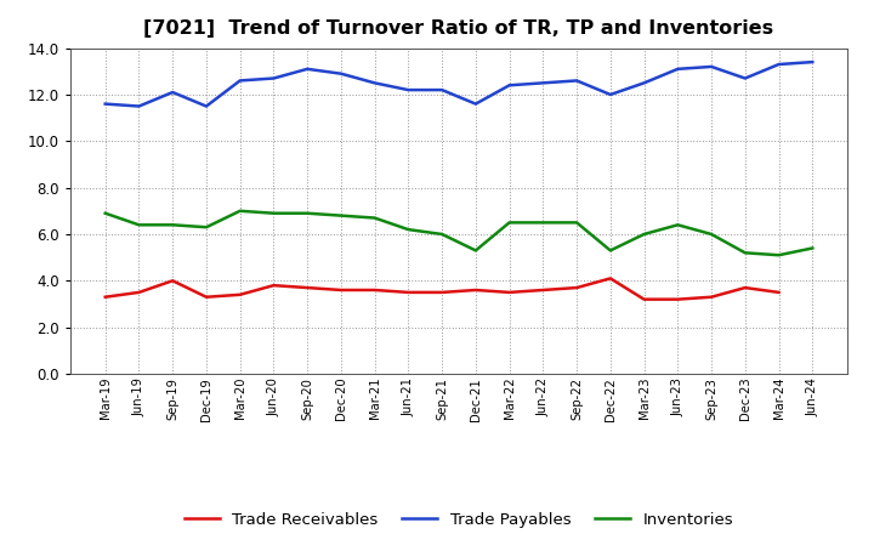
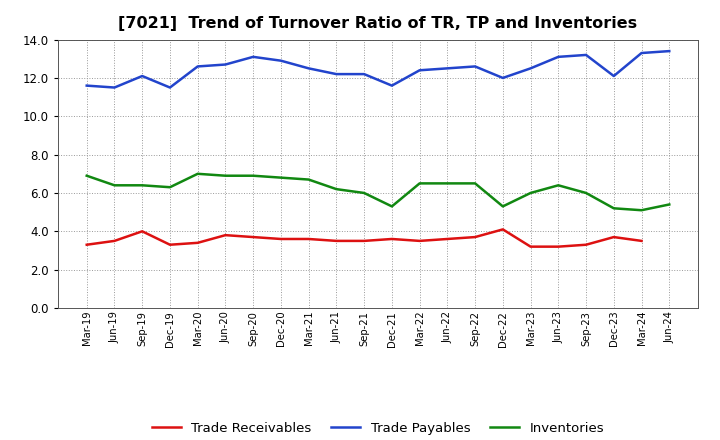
Trade Payables/Dec-23: 12.7 -> 12.1
